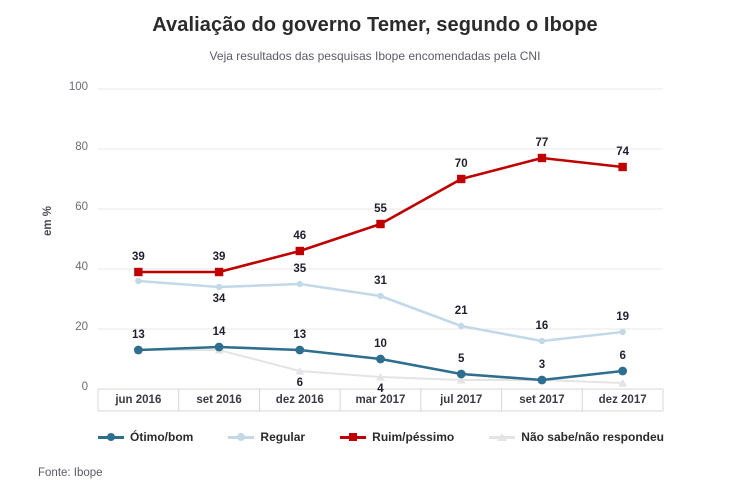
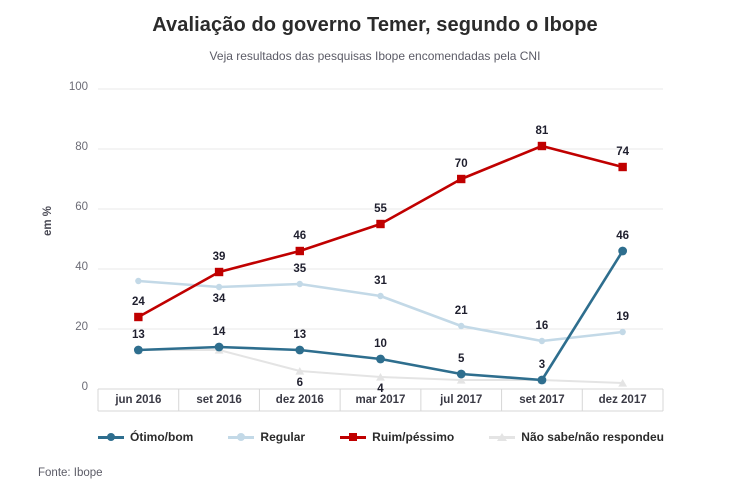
Ruim/péssimo/jun 2016: 39 -> 24
Ruim/péssimo/set 2017: 77 -> 81
Ótimo/bom/dez 2017: 6 -> 46
